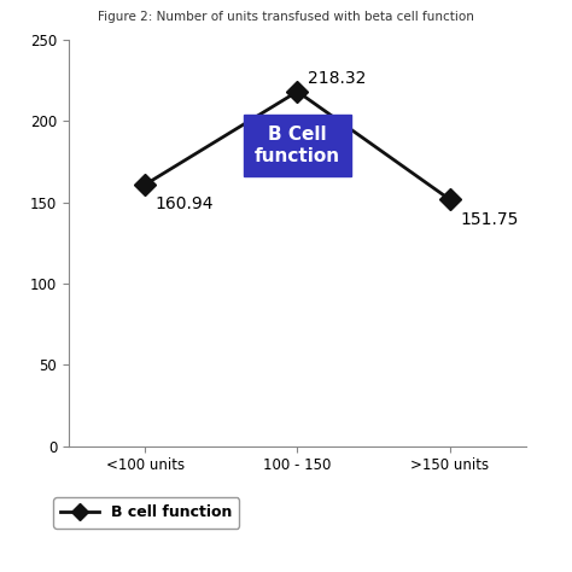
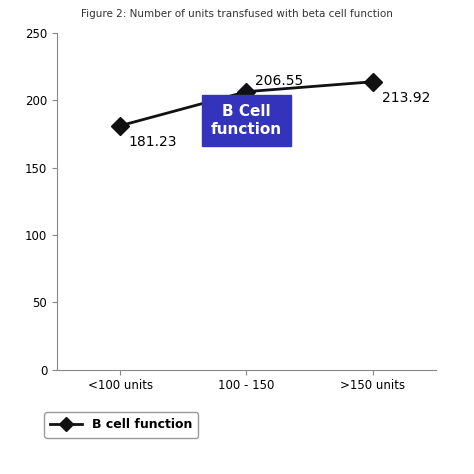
<100 units: 160.94 -> 181.23
100 - 150: 218.32 -> 206.55
>150 units: 151.75 -> 213.92
